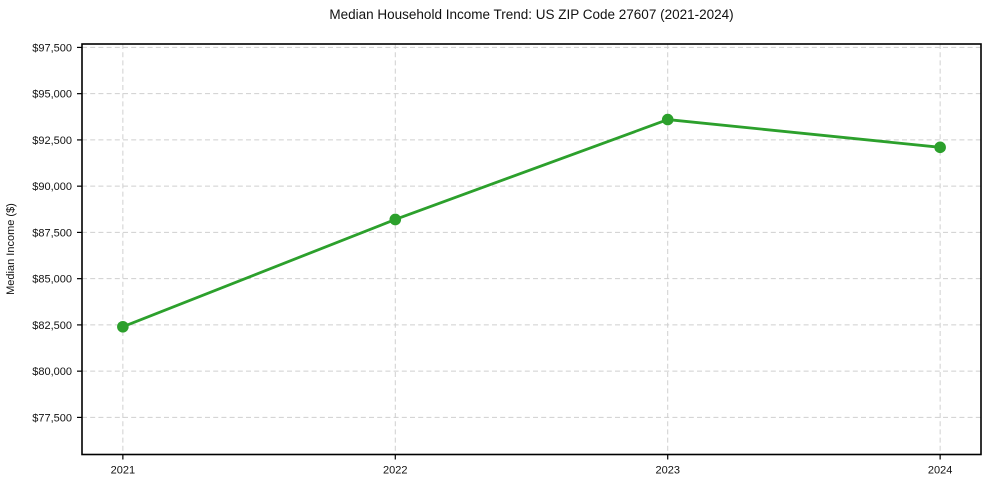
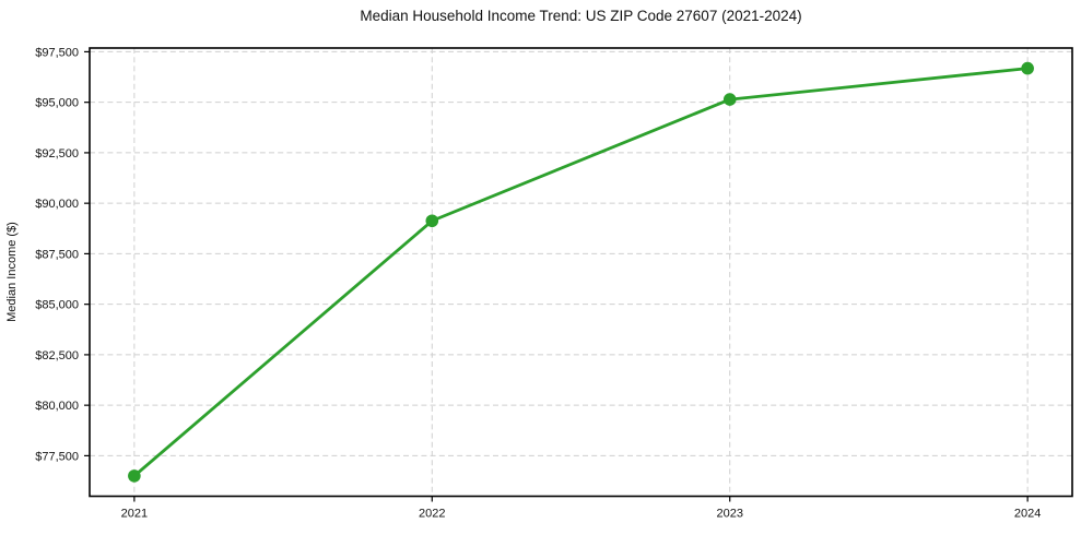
2021: $82400 -> $76500
2022: $88200 -> $89100
2023: $93600 -> $95100
2024: $92100 -> $96700
